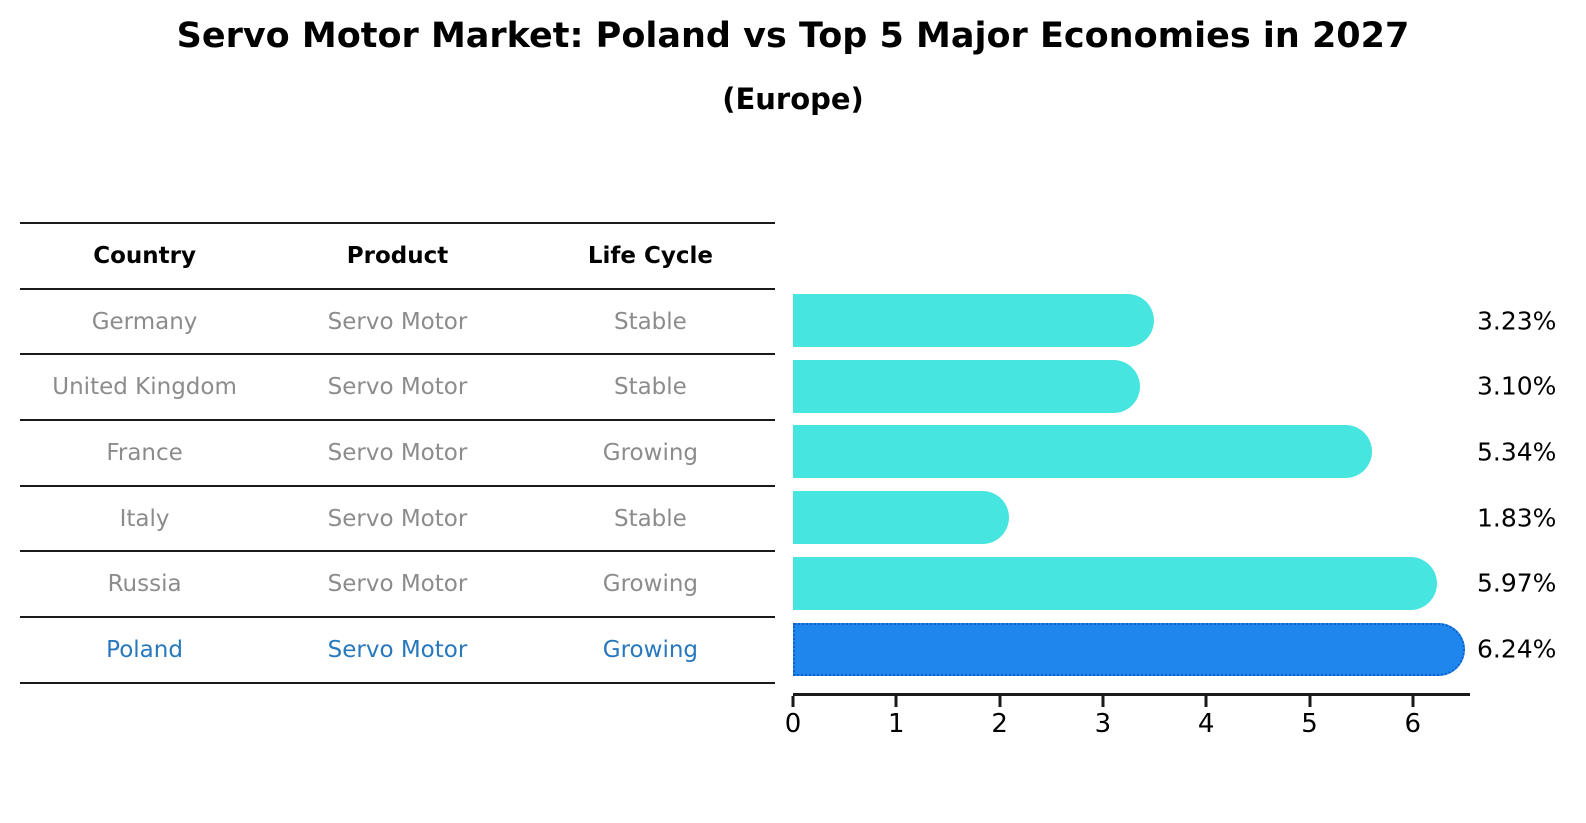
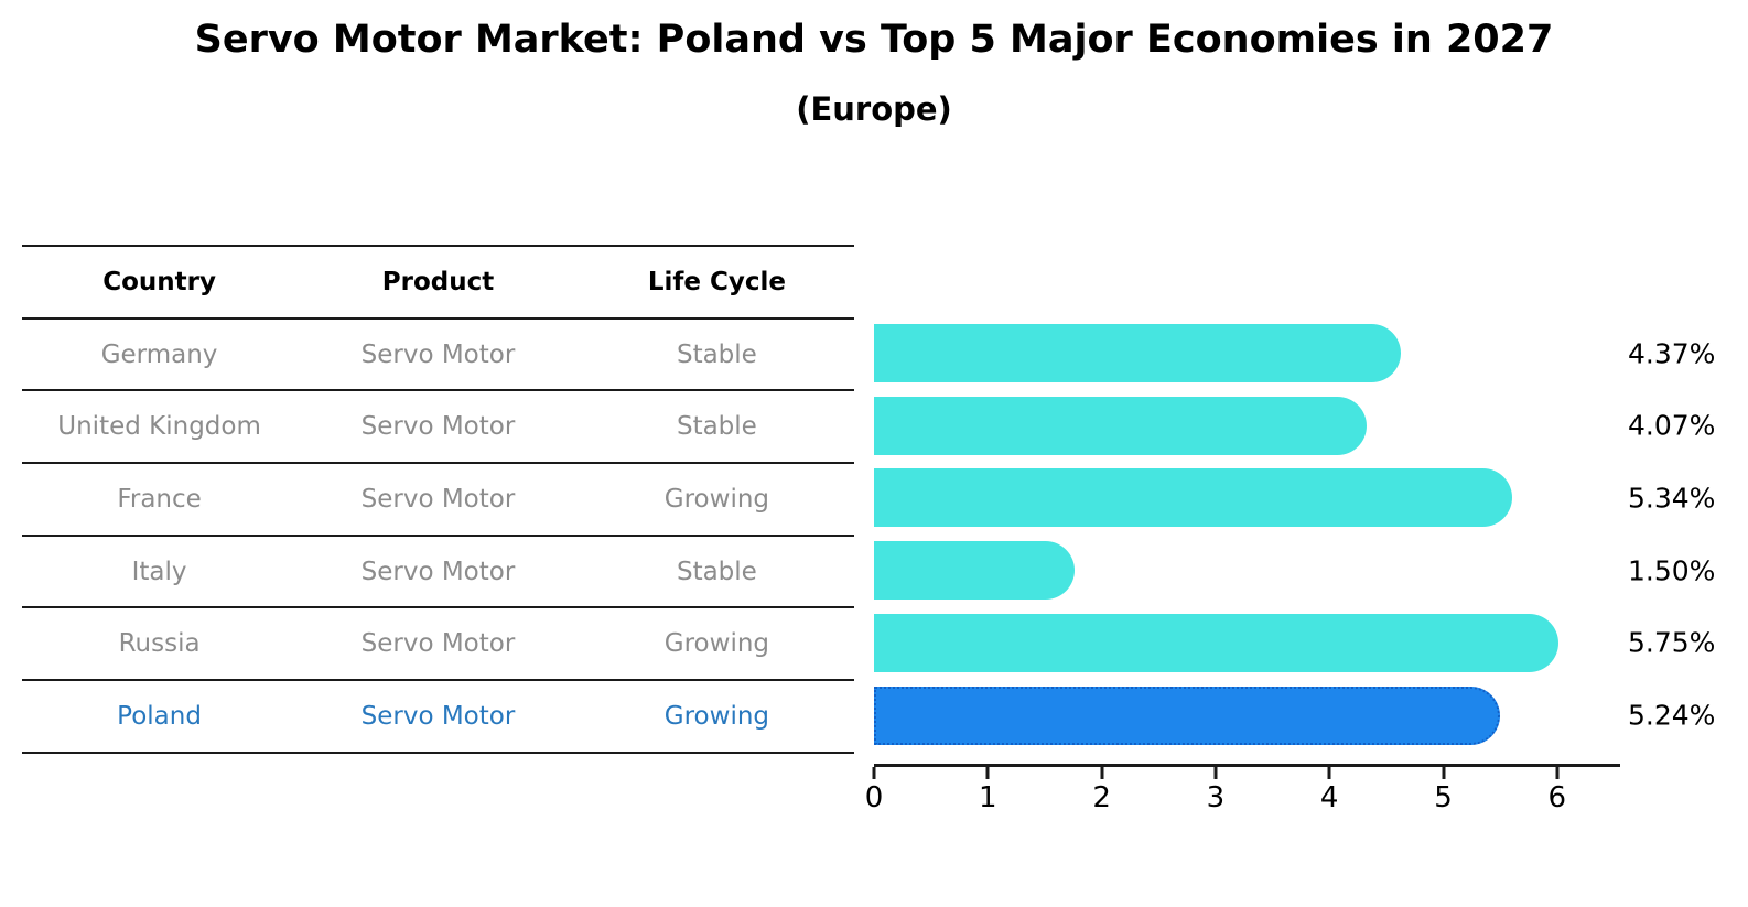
Germany: 3.23% -> 4.37%
United Kingdom: 3.10% -> 4.07%
Italy: 1.83% -> 1.50%
Russia: 5.97% -> 5.75%
Poland: 6.24% -> 5.24%
